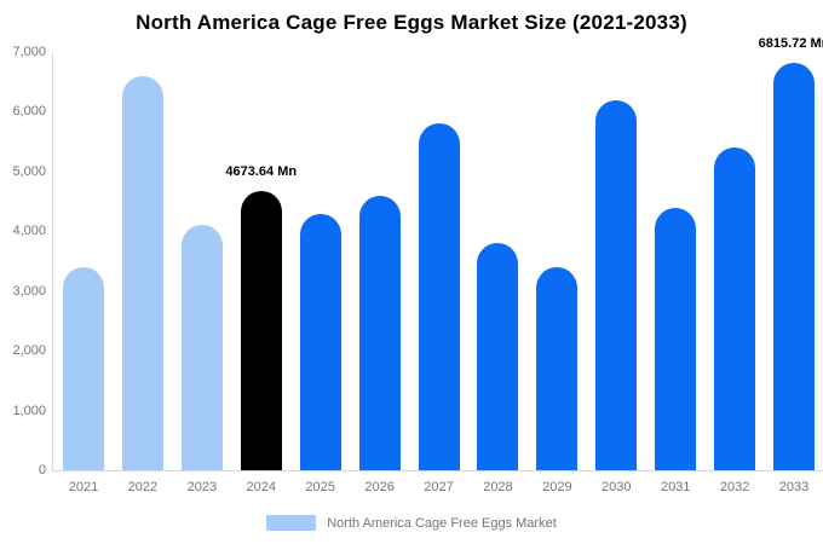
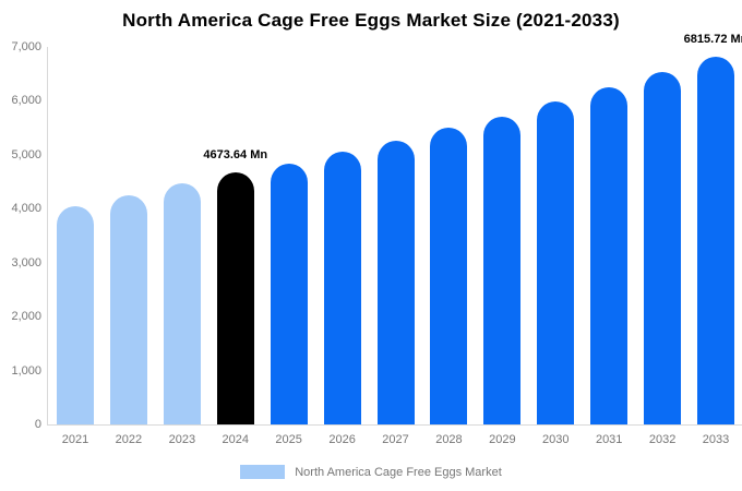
2021: 3400 -> 4000
2022: 6600 -> 4200
2023: 4100 -> 4500
2025: 4300 -> 4800
2026: 4600 -> 5000
2027: 5800 -> 5300
2028: 3800 -> 5500
2029: 3400 -> 5700
2030: 6200 -> 6000
2031: 4400 -> 6200
2032: 5400 -> 6500
